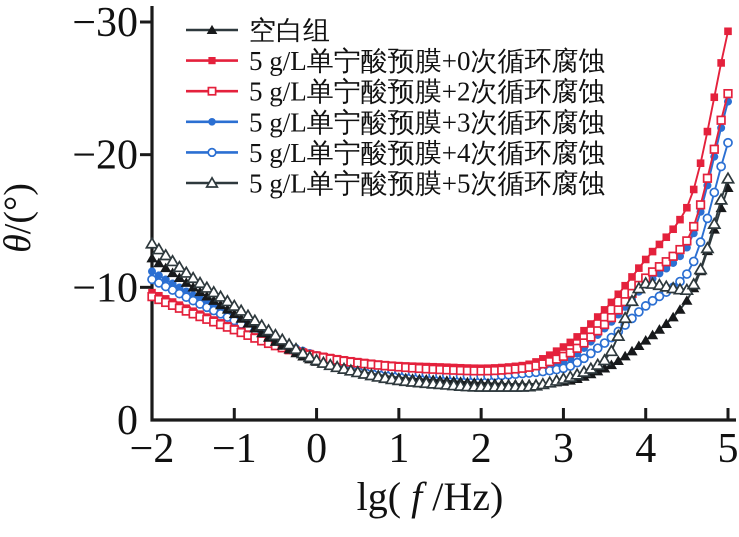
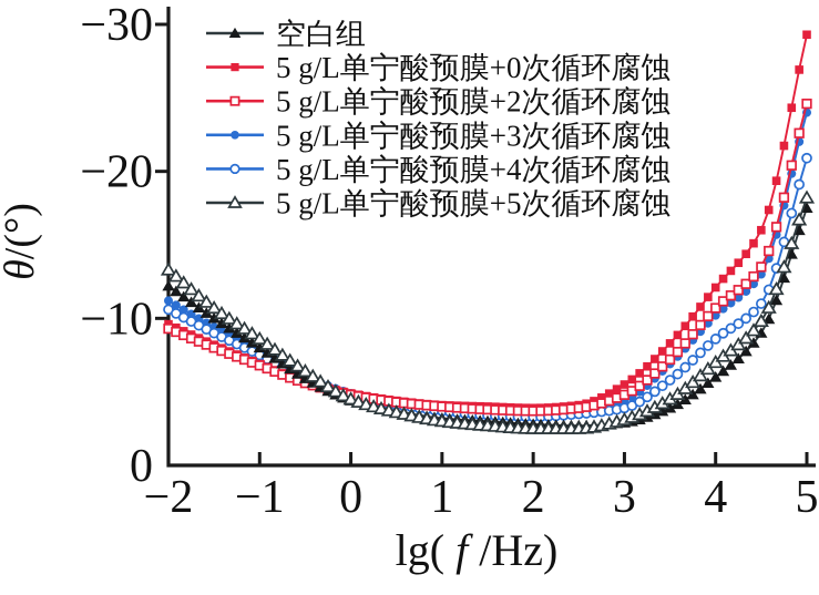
5 g/L单宁酸预膜+5次循环腐蚀/4: -10.3 -> -7.0
